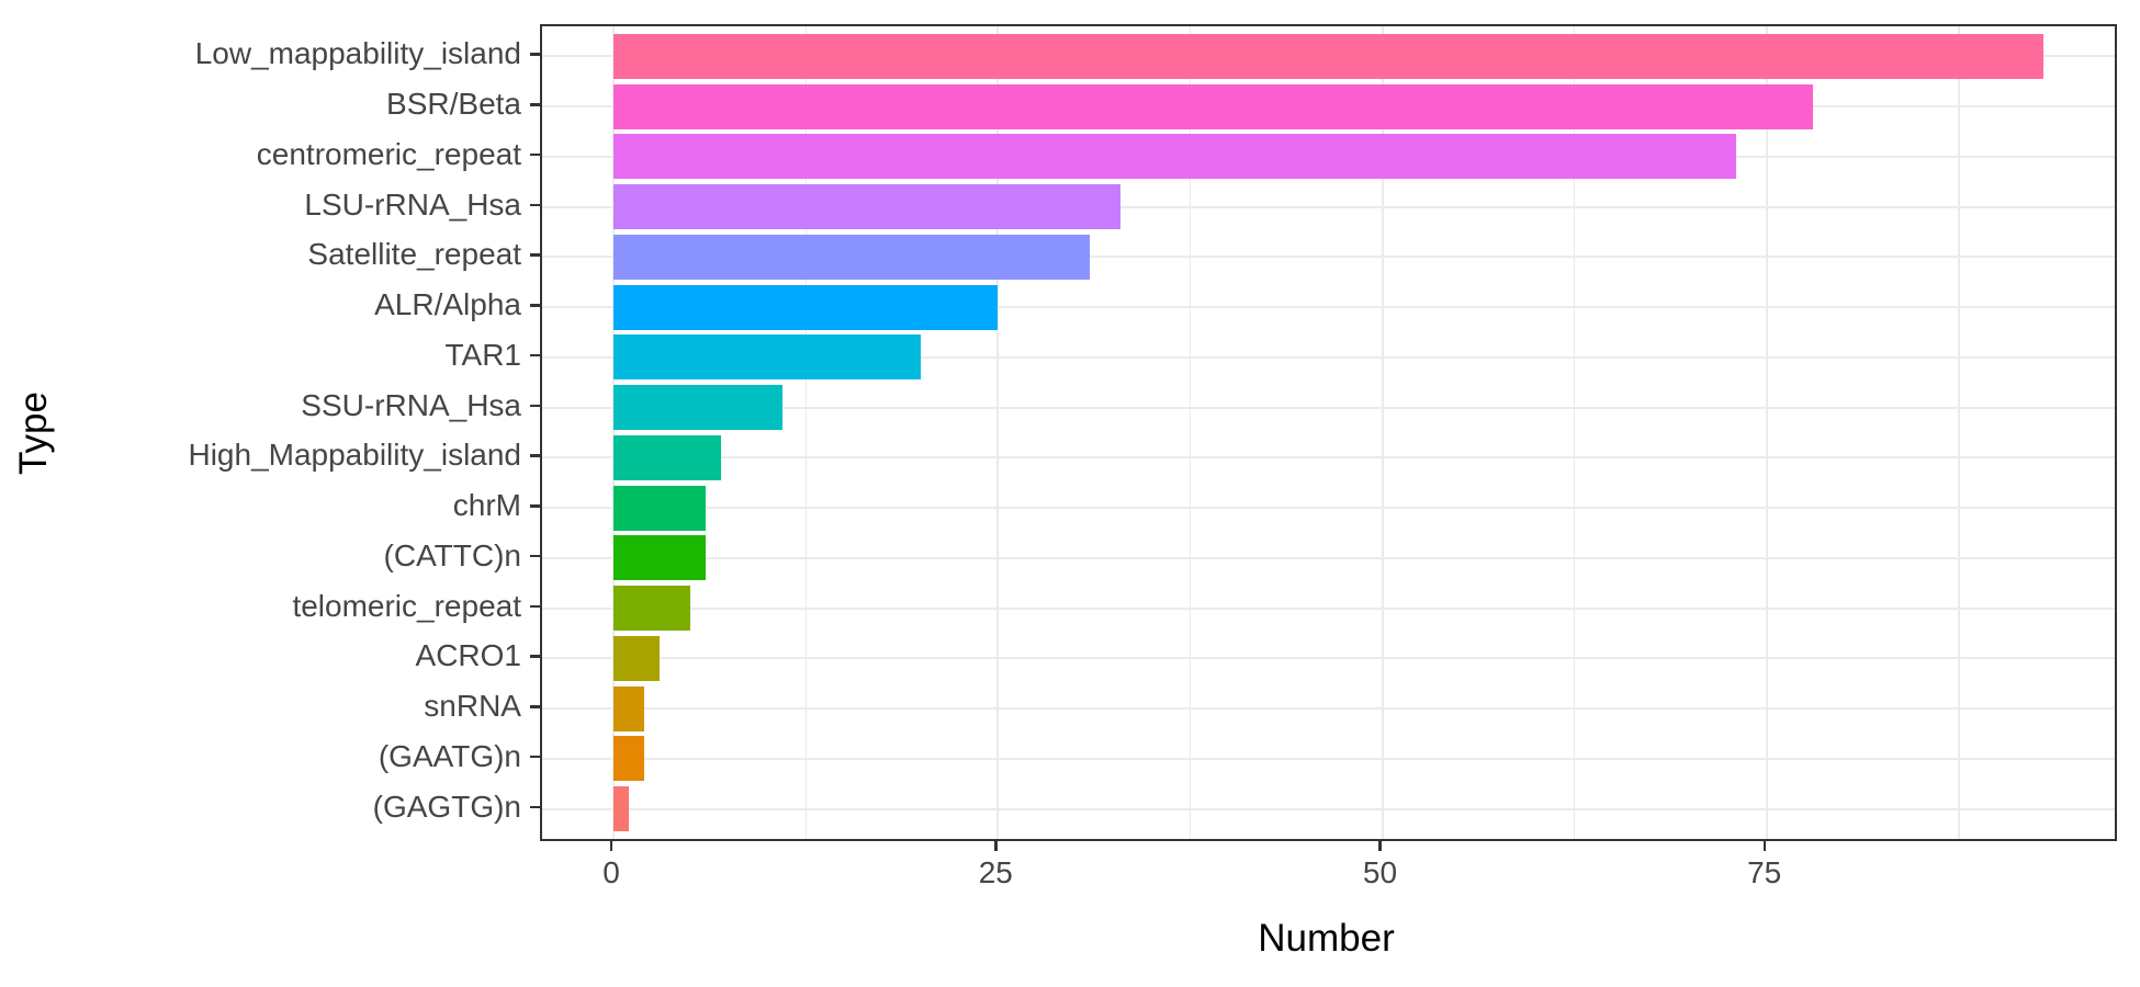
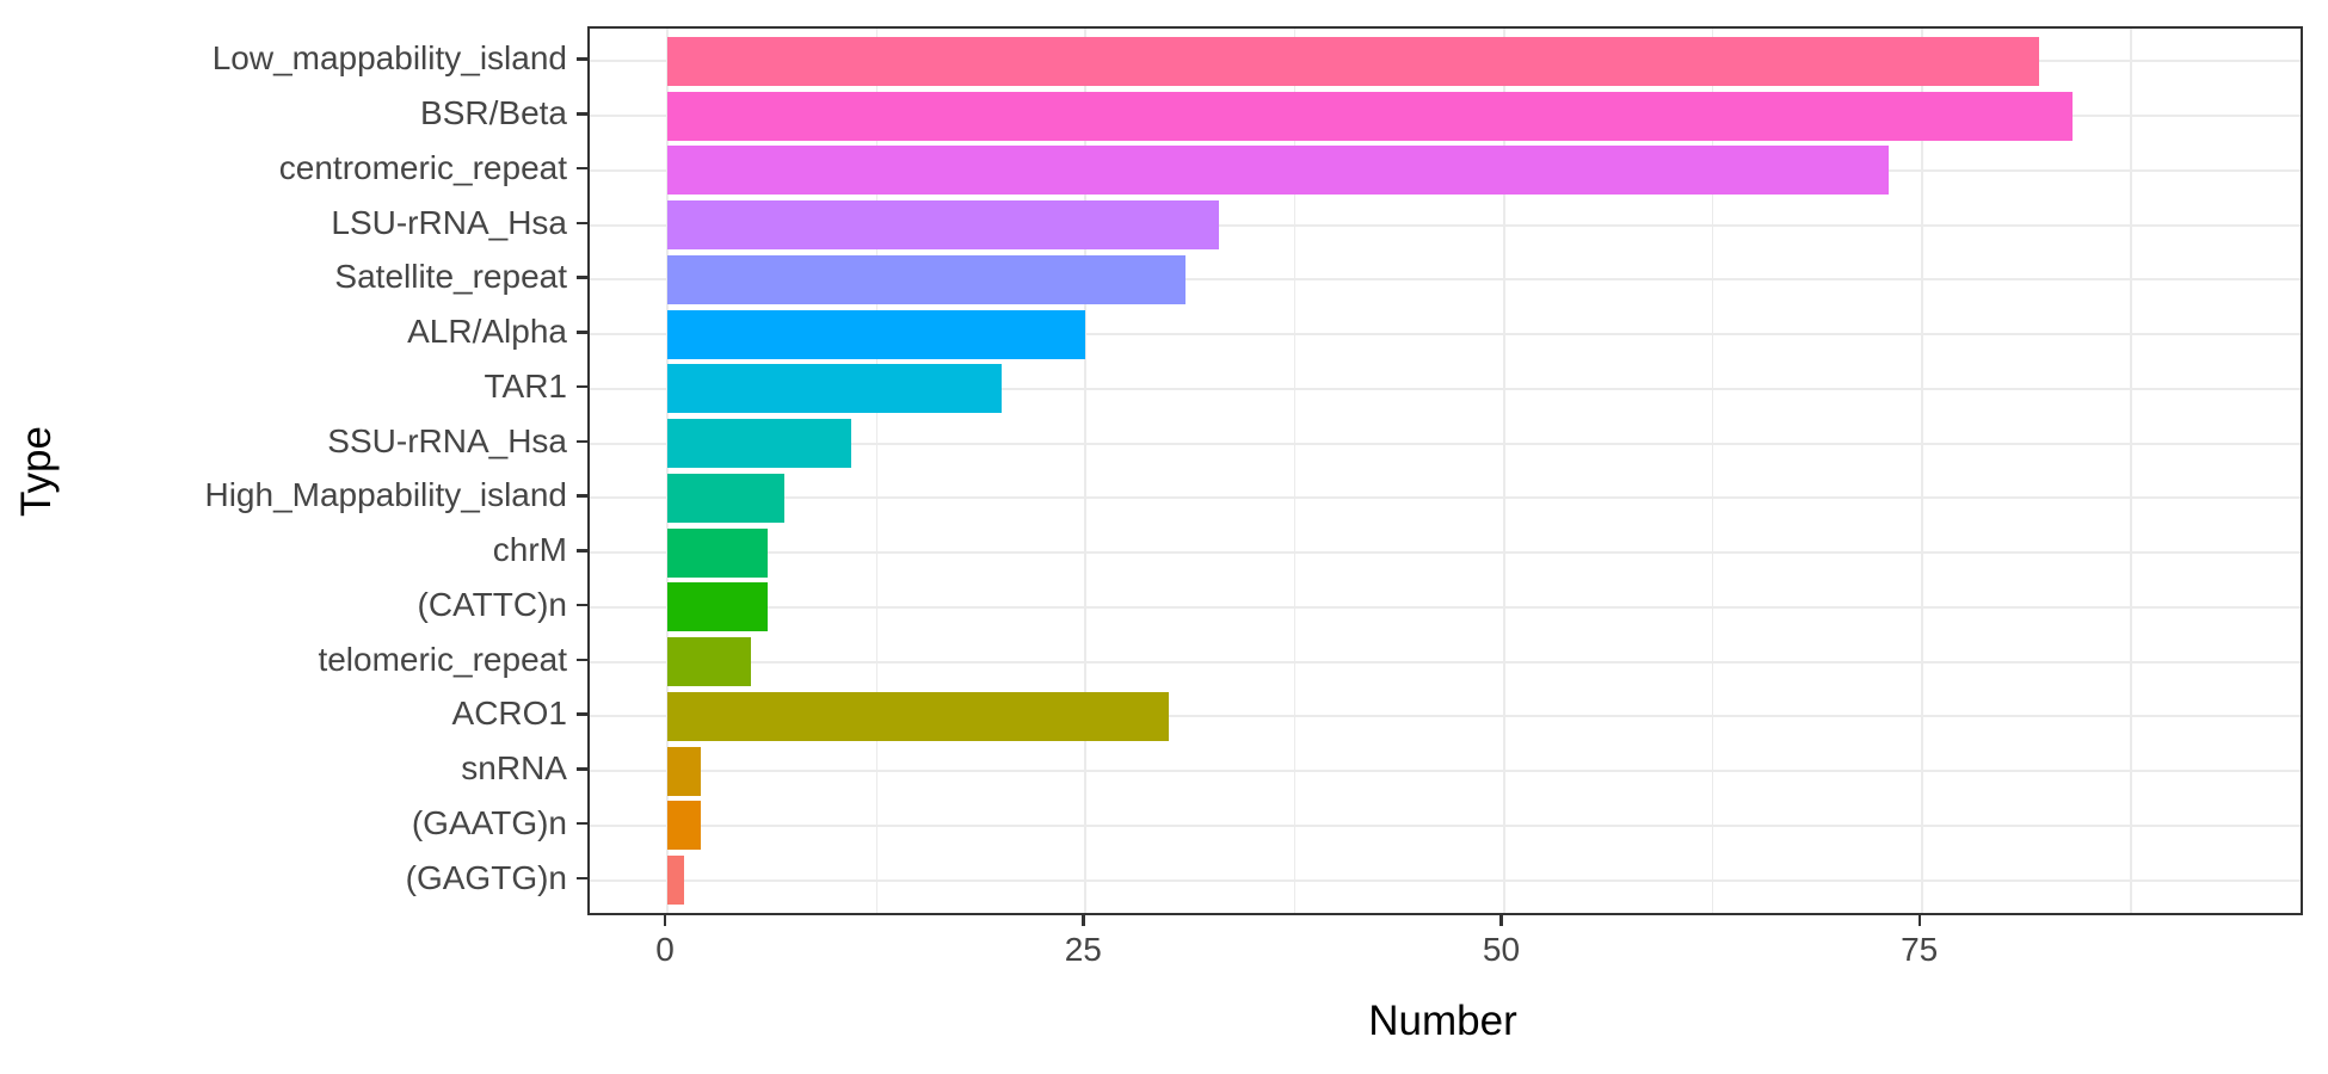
Low_mappability_island: 93 -> 82
BSR/Beta: 78 -> 84
ACRO1: 3 -> 30
